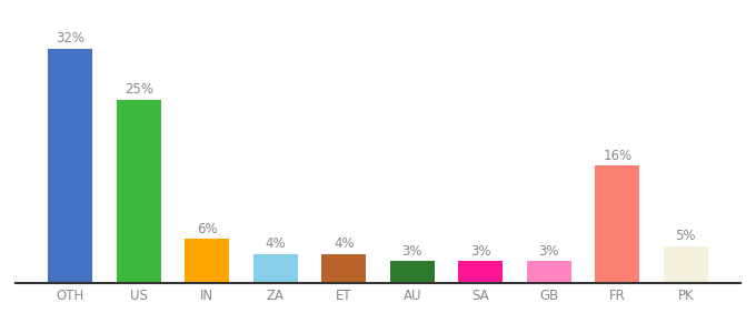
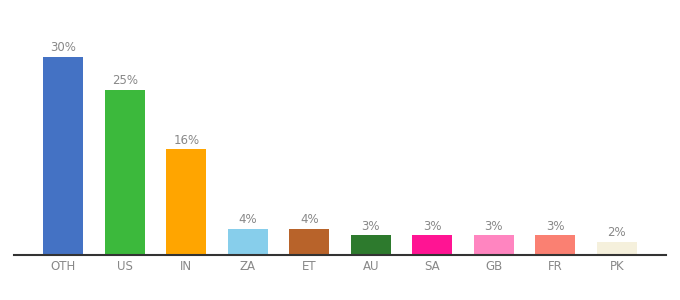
OTH: 32% -> 30%
IN: 6% -> 16%
FR: 16% -> 3%
PK: 5% -> 2%
